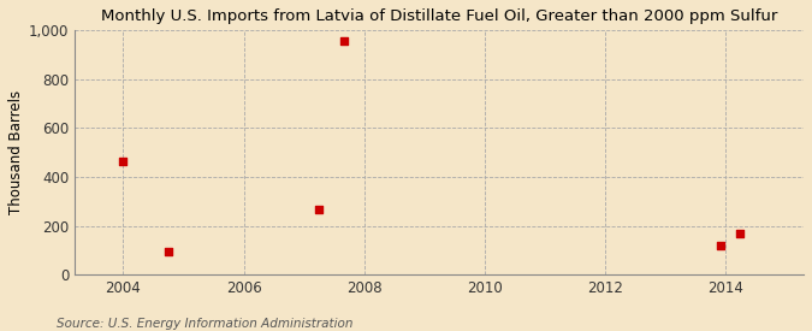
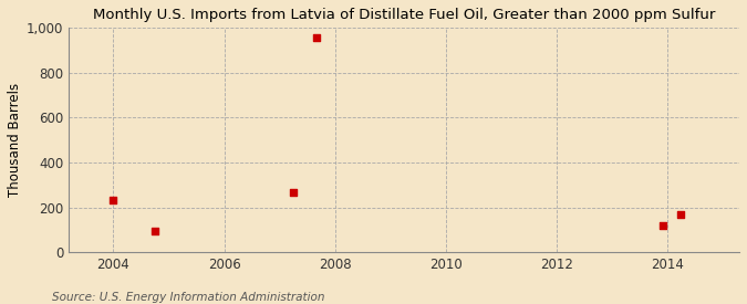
2004: 465 -> 231
